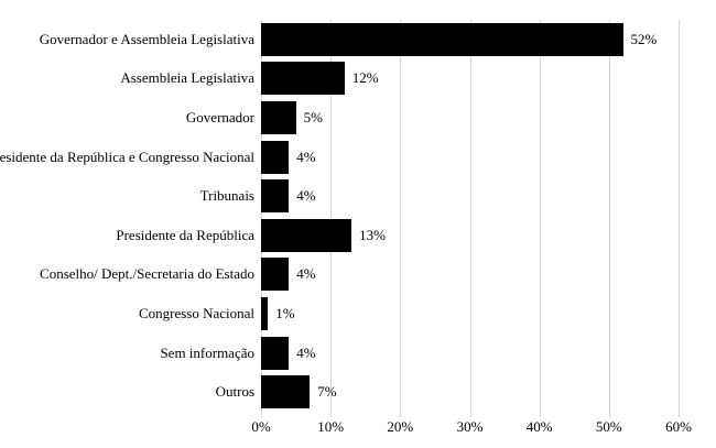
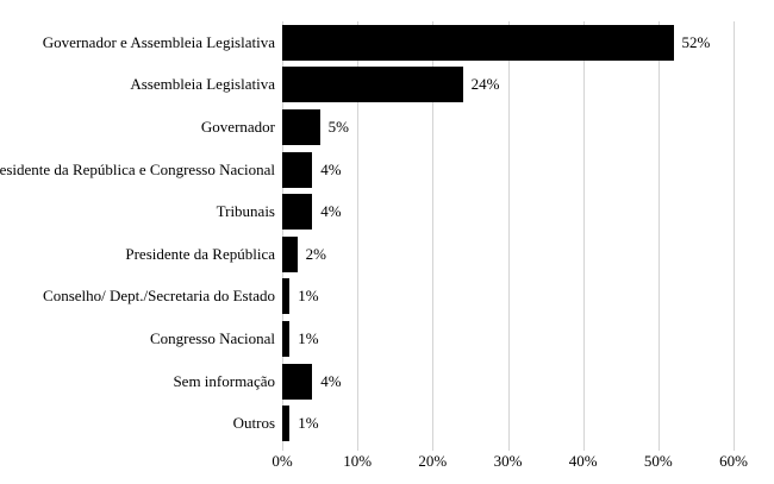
Assembleia Legislativa: 12% -> 24%
Presidente da República: 13% -> 2%
Conselho/ Dept./Secretaria do Estado: 4% -> 1%
Outros: 7% -> 1%
